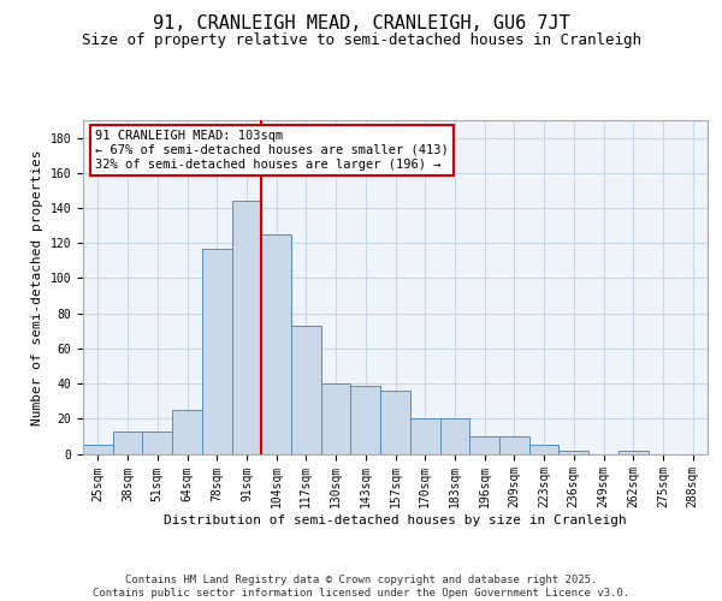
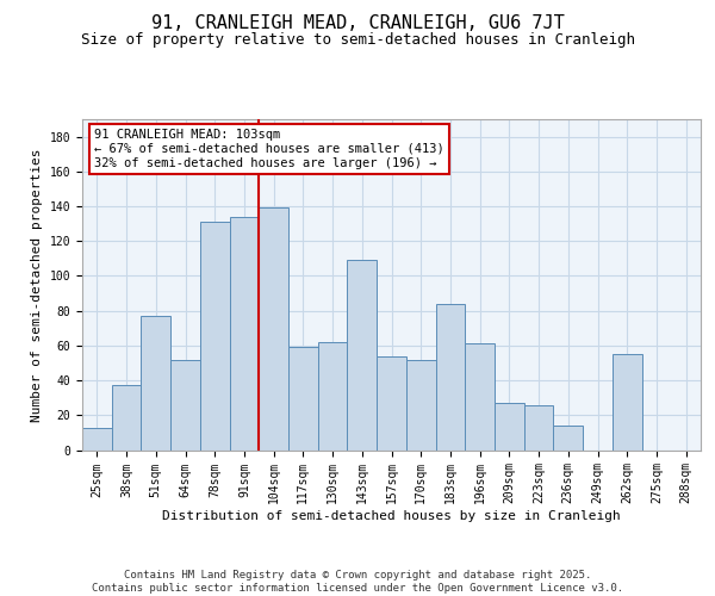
25sqm: 5 -> 13
38sqm: 13 -> 37
51sqm: 13 -> 77
64sqm: 25 -> 52
78sqm: 117 -> 131
91sqm: 144 -> 134
104sqm: 125 -> 139
117sqm: 73 -> 59
130sqm: 40 -> 62
143sqm: 39 -> 109
157sqm: 36 -> 54
170sqm: 20 -> 52
183sqm: 20 -> 84
196sqm: 10 -> 61
209sqm: 10 -> 27
223sqm: 5 -> 26
236sqm: 2 -> 14
262sqm: 2 -> 55
